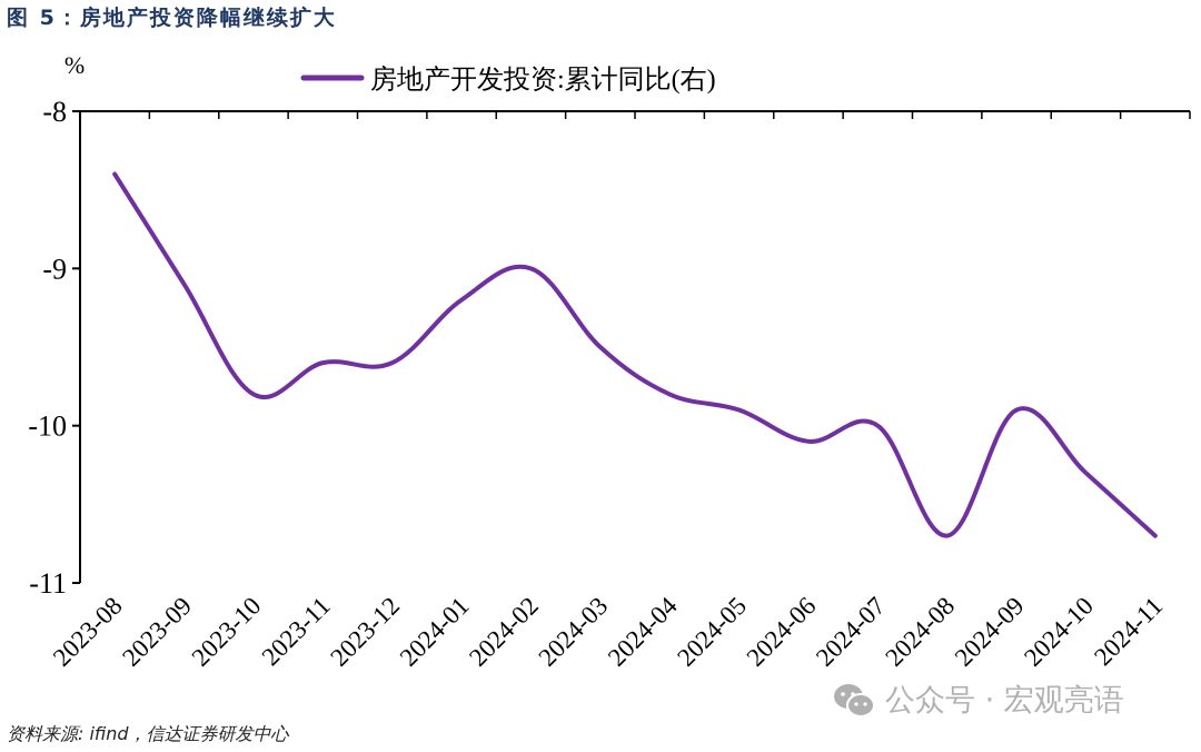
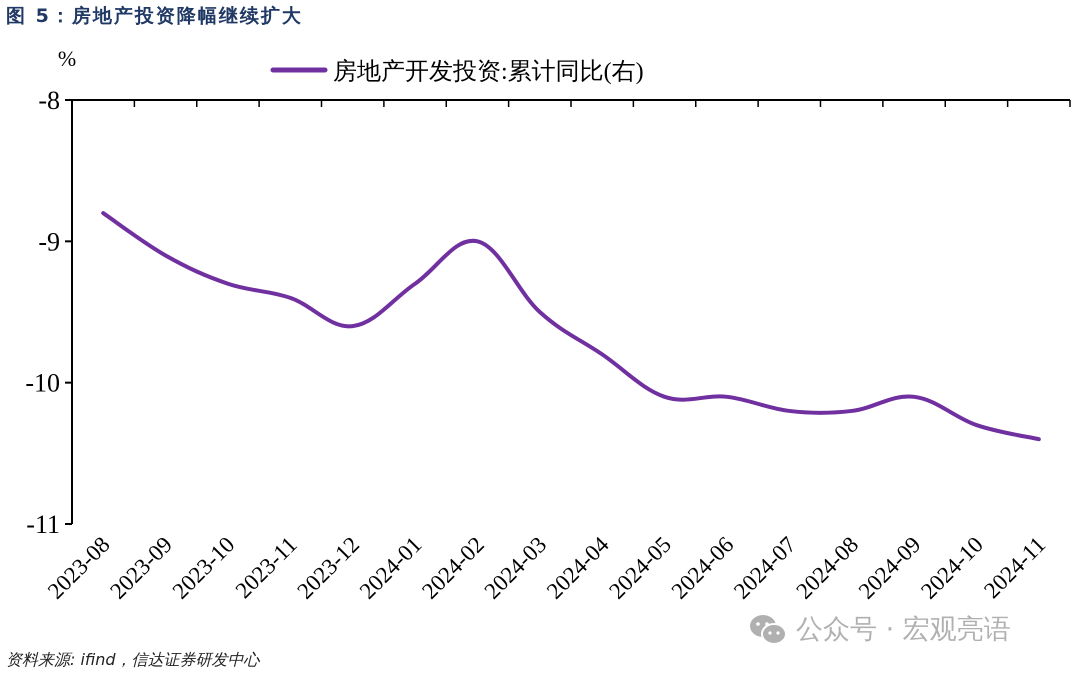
2023-08: -8.4 -> -8.8
2023-10: -9.8 -> -9.3
2023-11: -9.6 -> -9.4
2024-01: -9.2 -> -9.3
2024-05: -9.9 -> -10.1
2024-07: -10.0 -> -10.2
2024-08: -10.7 -> -10.2
2024-09: -9.9 -> -10.1
2024-11: -10.7 -> -10.4
